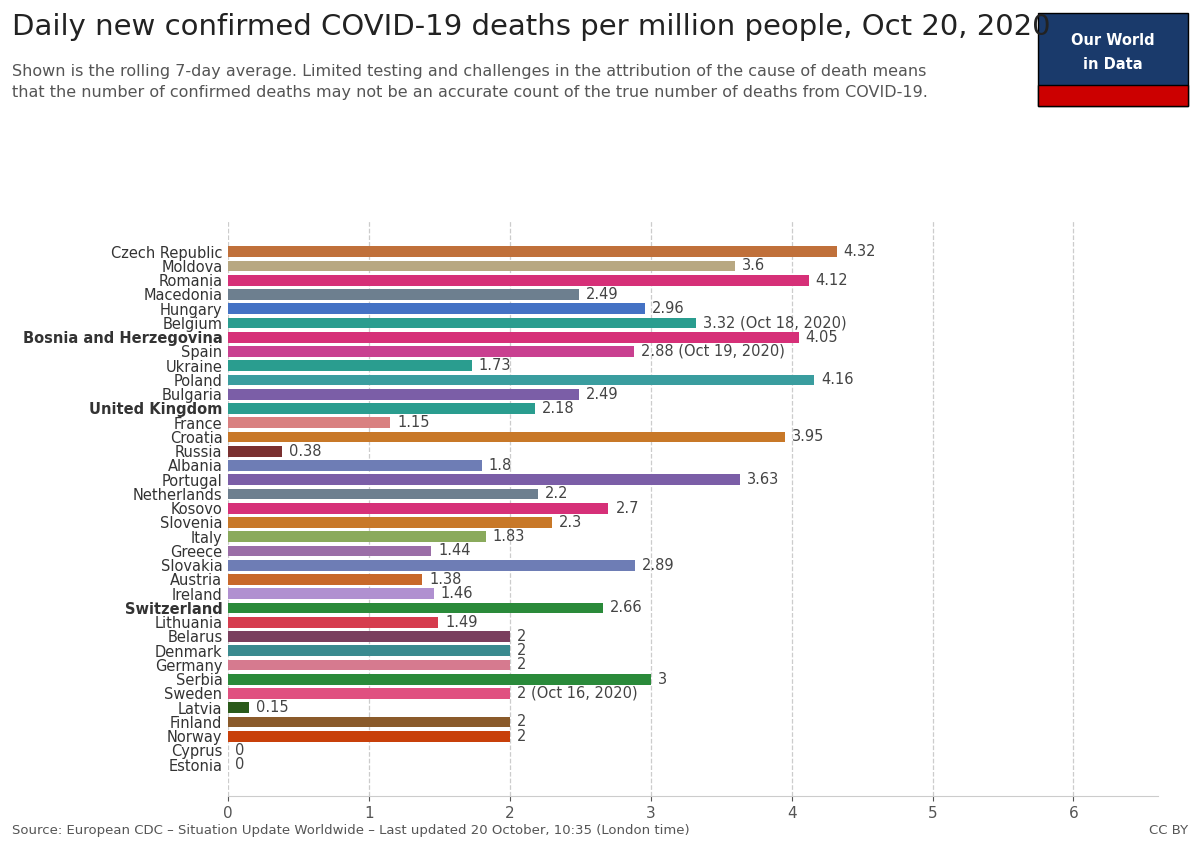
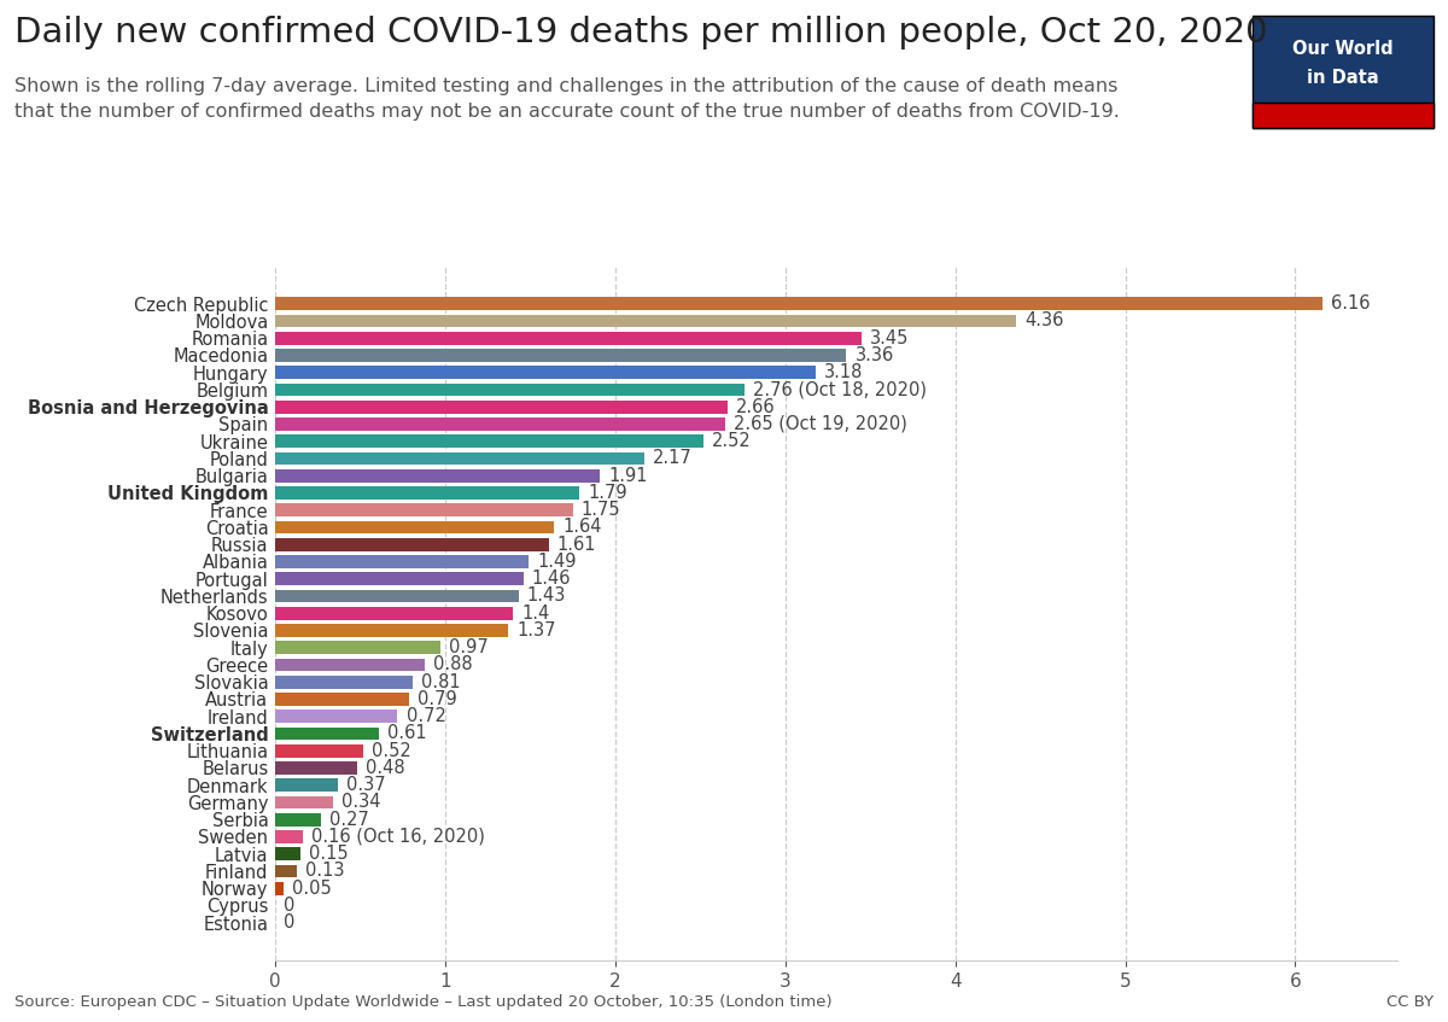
Czech Republic: 4.32 -> 6.16
Moldova: 3.6 -> 4.36
Romania: 4.12 -> 3.45
Macedonia: 2.49 -> 3.36
Hungary: 2.96 -> 3.18
Belgium: 3.32 -> 2.76
Bosnia and Herzegovina: 4.05 -> 2.66
Spain: 2.88 -> 2.65
Ukraine: 1.73 -> 2.52
Poland: 4.16 -> 2.17
Bulgaria: 2.49 -> 1.91
United Kingdom: 2.18 -> 1.79
France: 1.15 -> 1.75
Croatia: 3.95 -> 1.64
Russia: 0.38 -> 1.61
Albania: 1.8 -> 1.49
Portugal: 3.63 -> 1.46
Netherlands: 2.2 -> 1.43
Kosovo: 2.7 -> 1.4
Slovenia: 2.3 -> 1.37
Italy: 1.83 -> 0.97
Greece: 1.44 -> 0.88
Slovakia: 2.89 -> 0.81
Austria: 1.38 -> 0.79
Ireland: 1.46 -> 0.72
Switzerland: 2.66 -> 0.61
Lithuania: 1.49 -> 0.52
Belarus: 2 -> 0.48
Denmark: 2 -> 0.37
Germany: 2 -> 0.34
Serbia: 3 -> 0.27
Sweden: 2 -> 0.16
Finland: 2 -> 0.13
Norway: 2 -> 0.05
